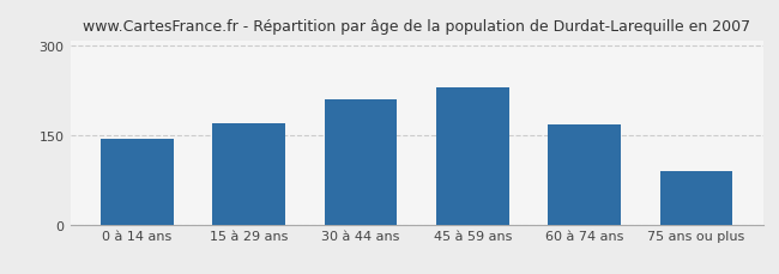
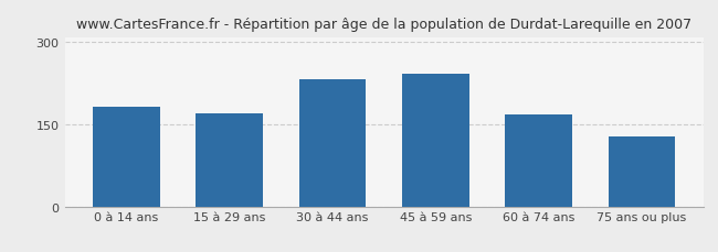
0 à 14 ans: 145 -> 183
30 à 44 ans: 210 -> 233
45 à 59 ans: 230 -> 242
75 ans ou plus: 90 -> 128
